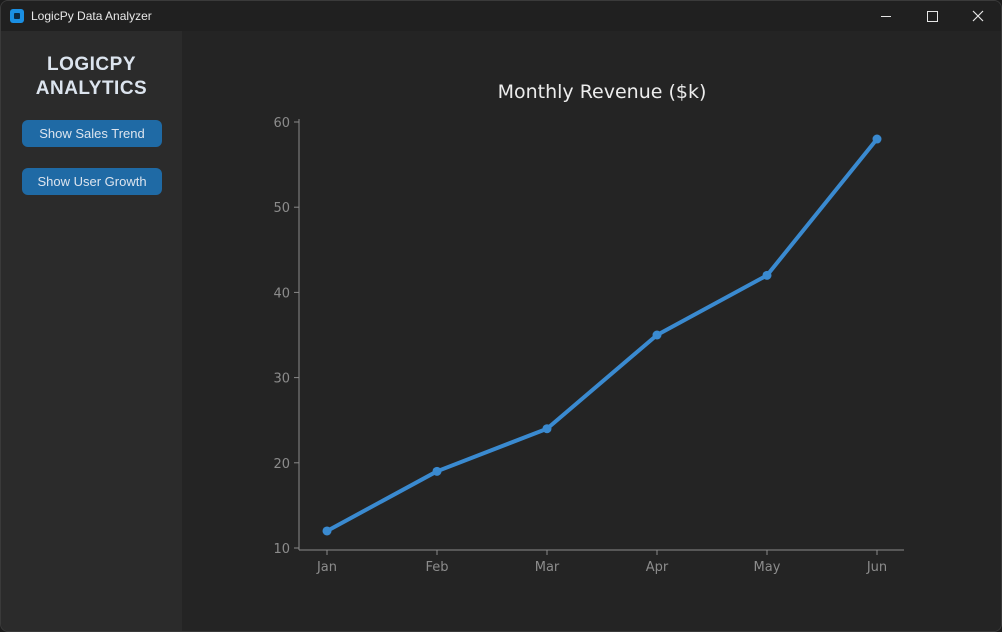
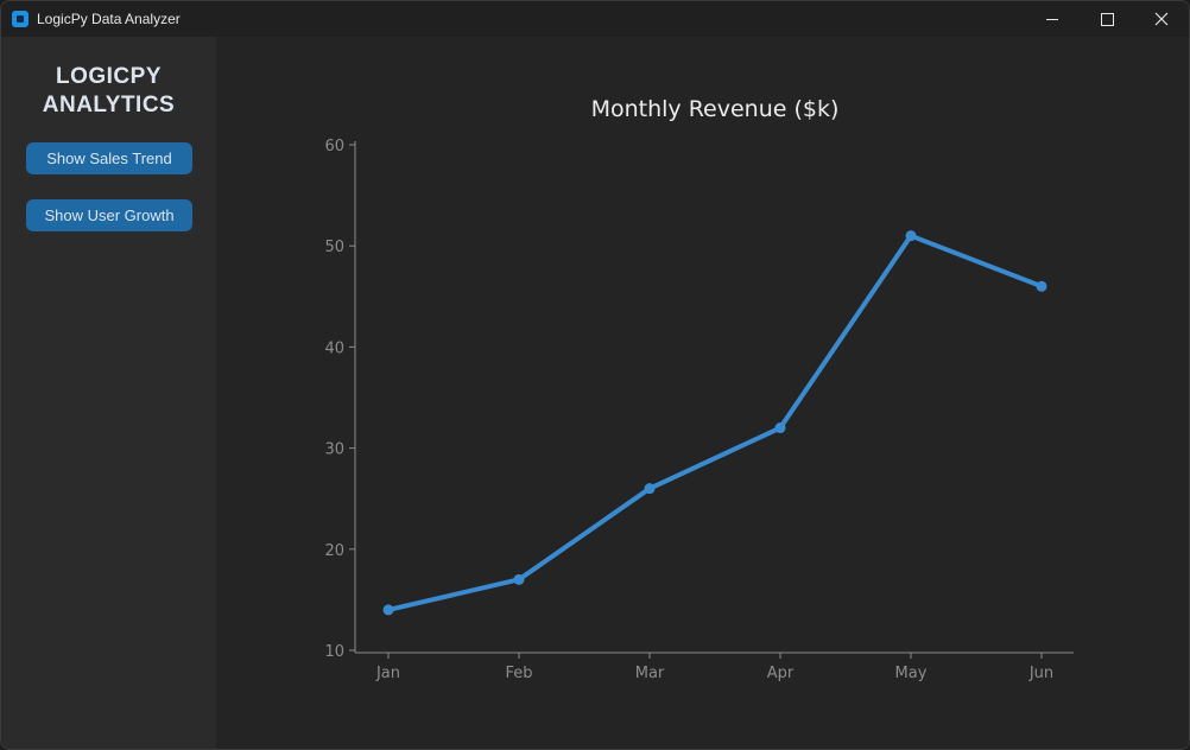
Jan: 12 -> 14
Feb: 19 -> 17
Mar: 24 -> 26
Apr: 35 -> 32
May: 42 -> 51
Jun: 58 -> 46
